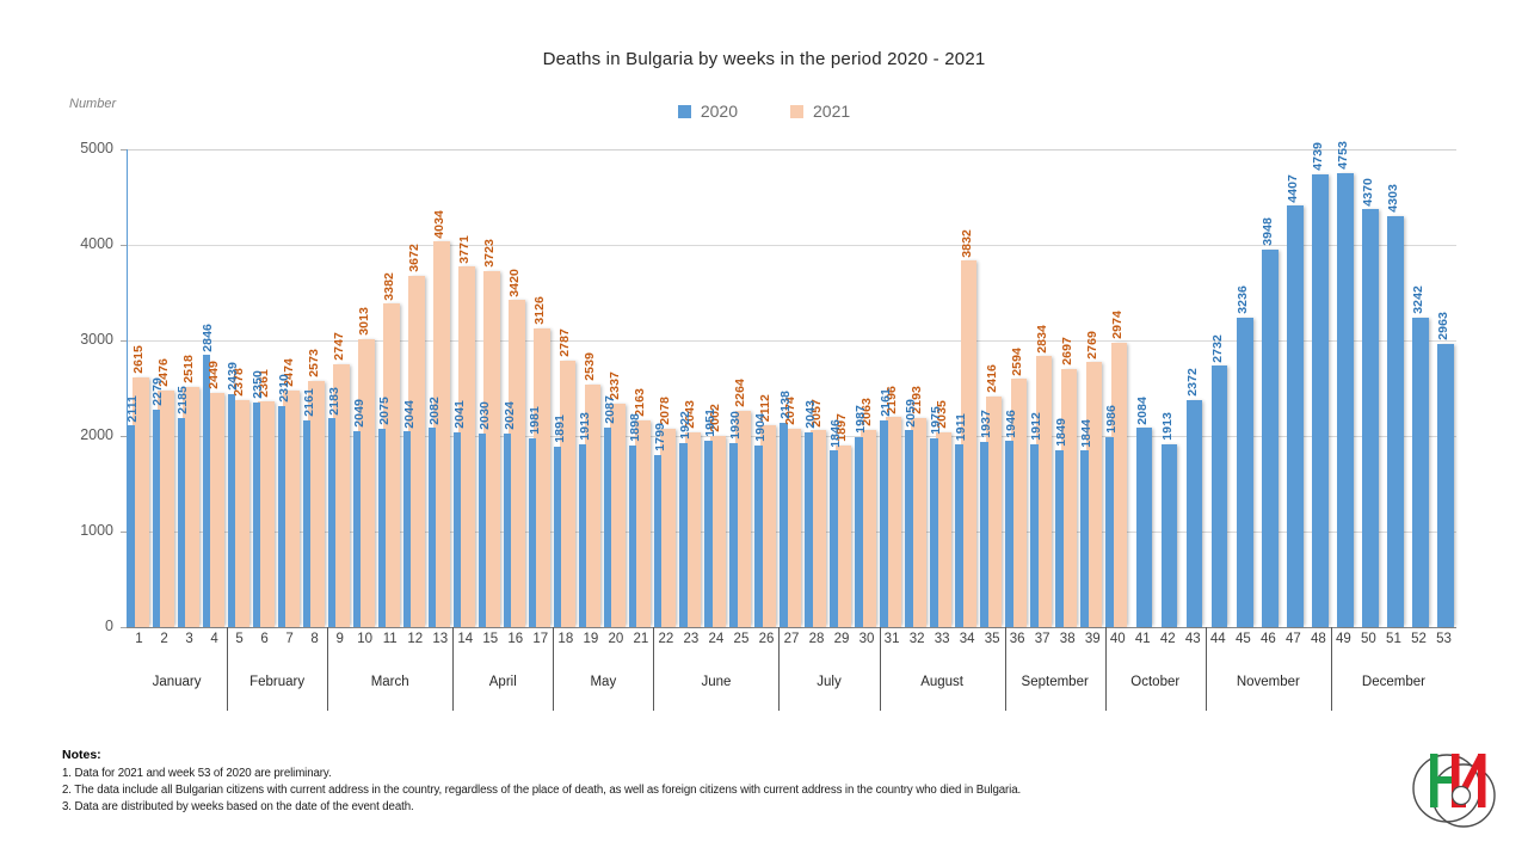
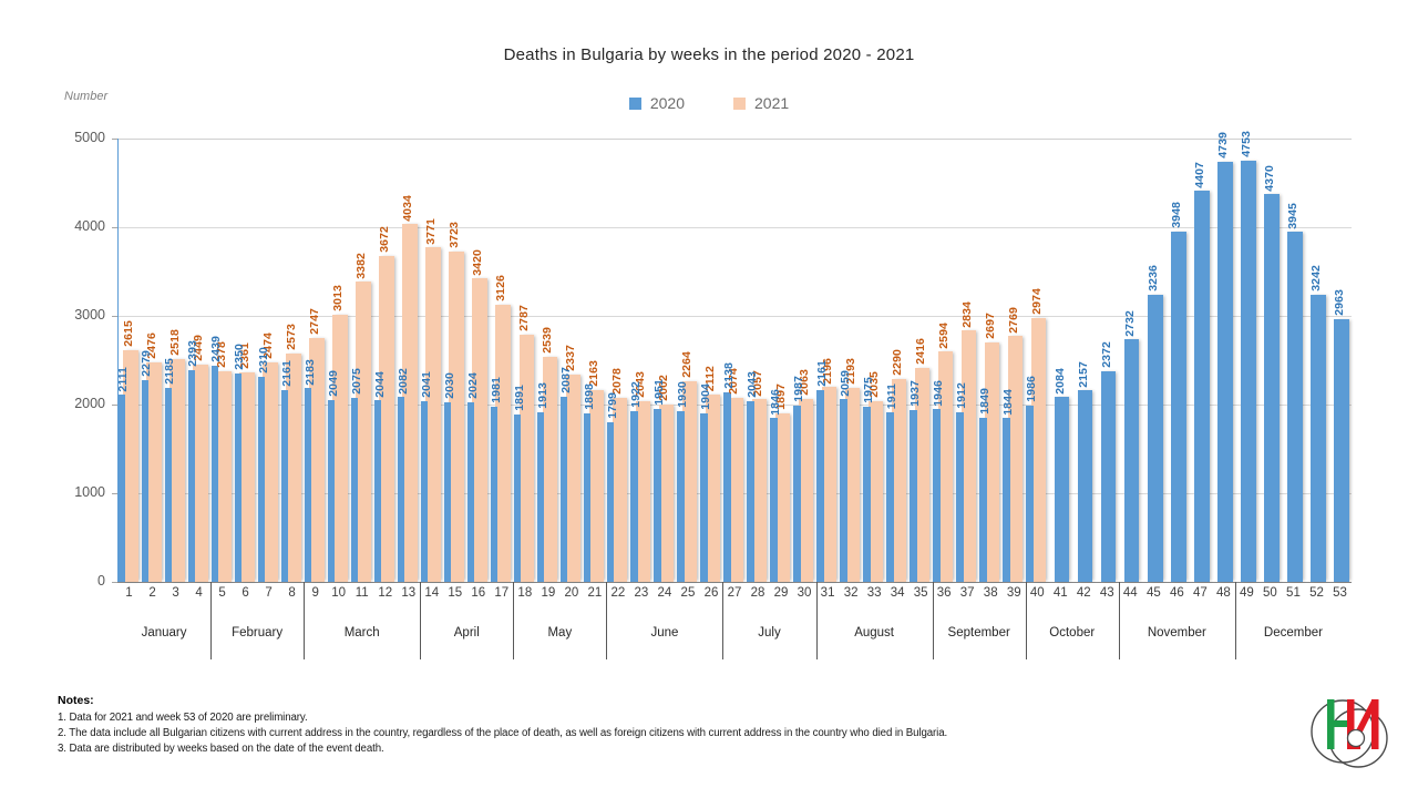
2020/4: 2846 -> 2393
2021/34: 3832 -> 2290
2020/42: 1913 -> 2157
2020/51: 4303 -> 3945
